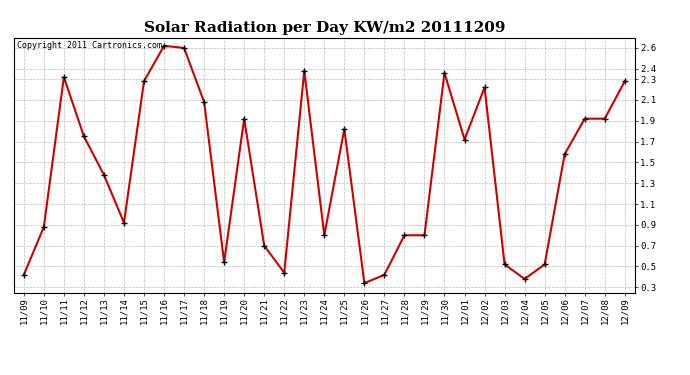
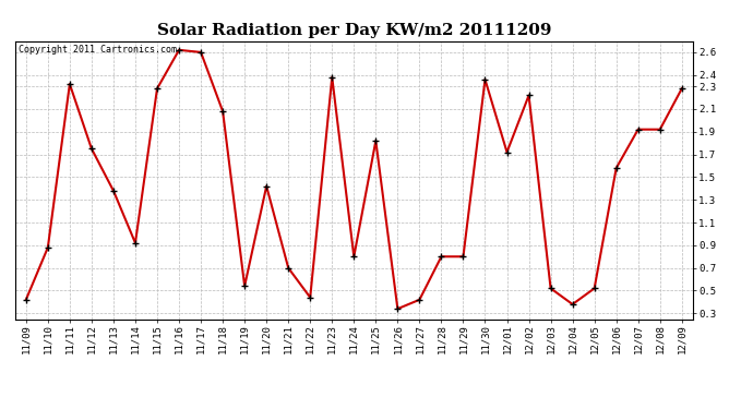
11/20: 1.92 -> 1.42
